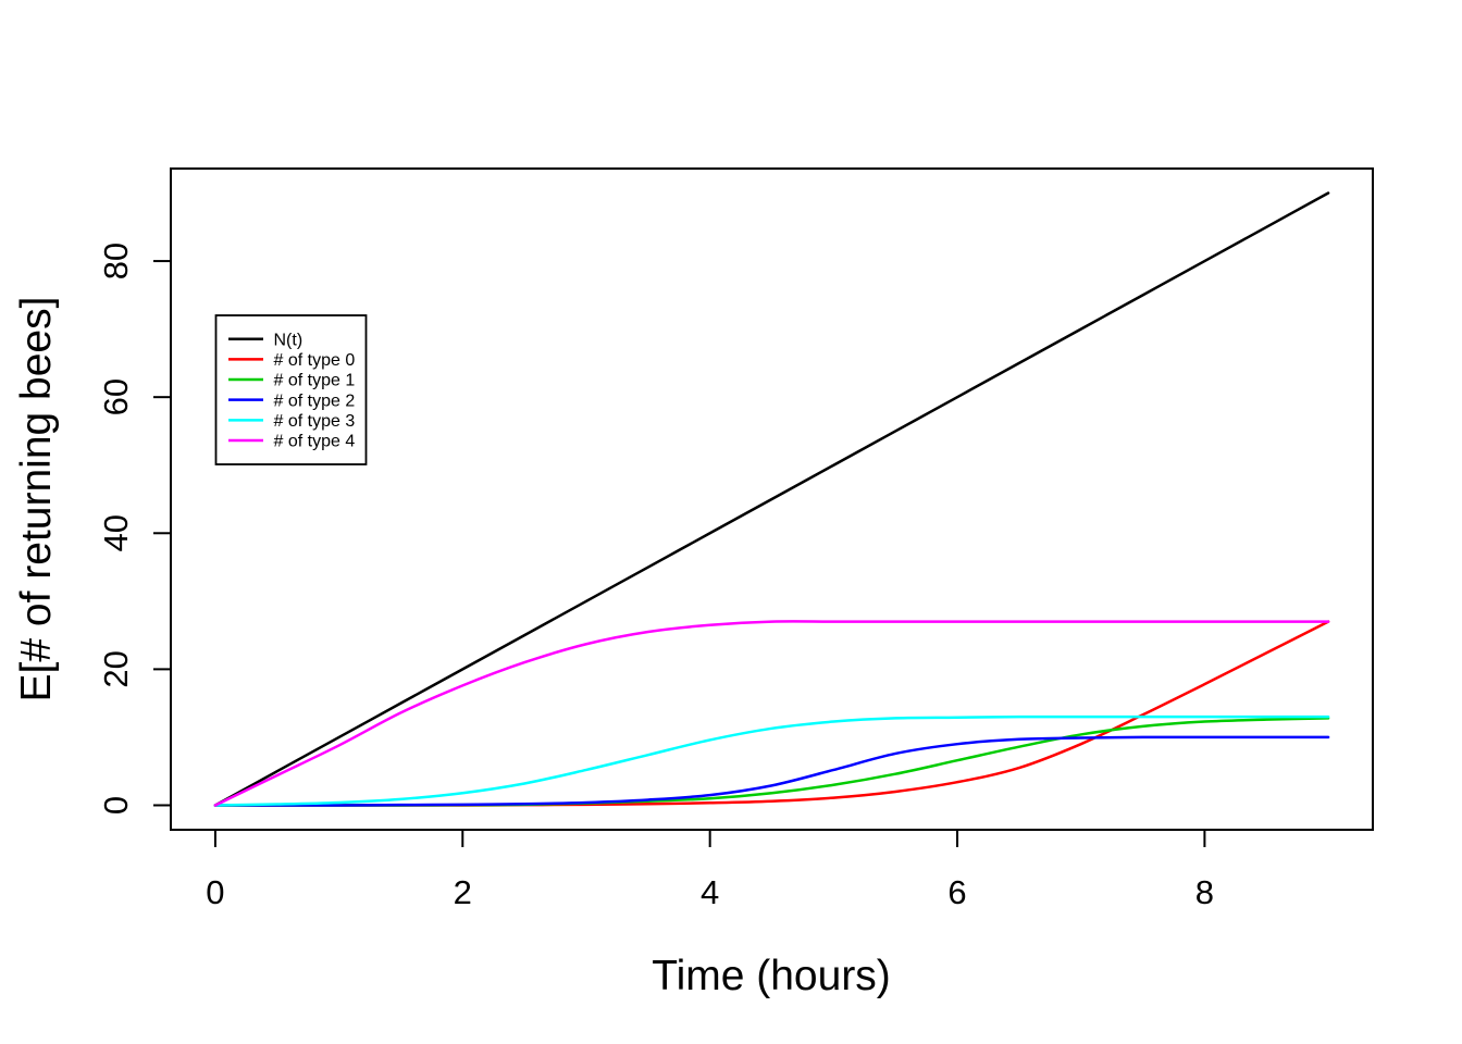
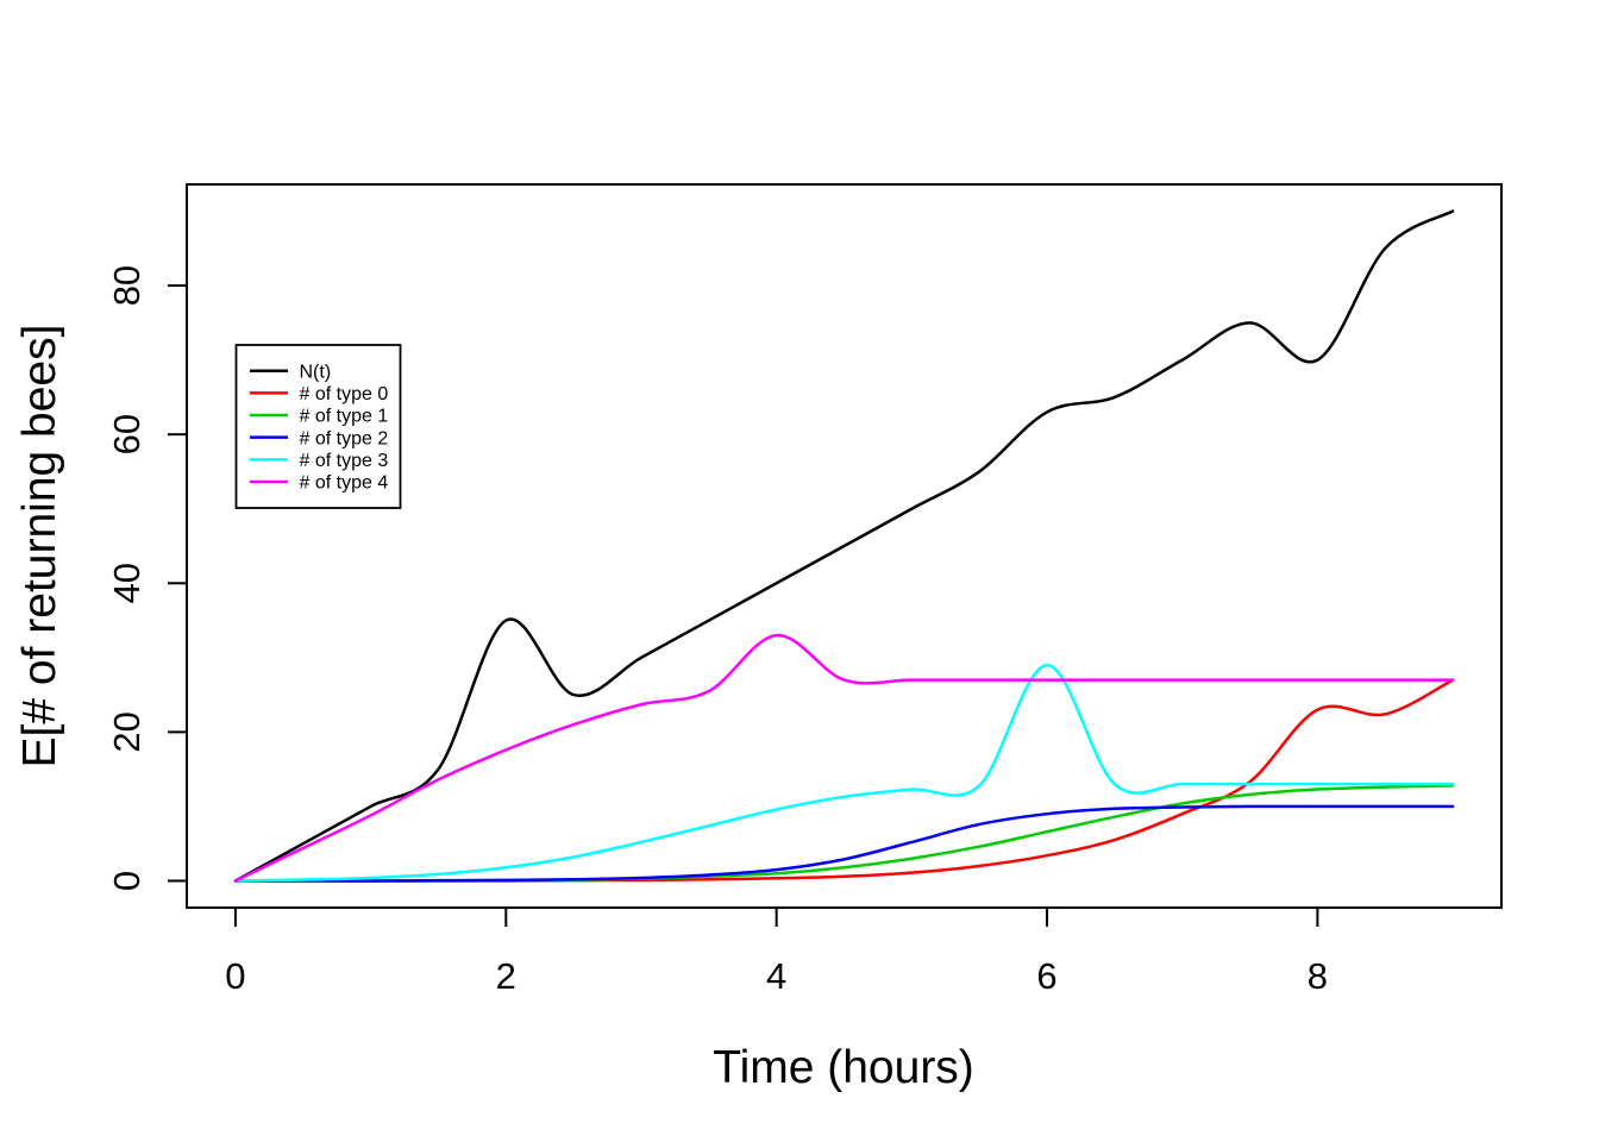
N(t)/2: 20 -> 35
# of type 4/4: 26 -> 33
N(t)/6: 60 -> 63
# of type 3/6: 13 -> 29
N(t)/8: 80 -> 70
# of type 0/8: 18 -> 23
